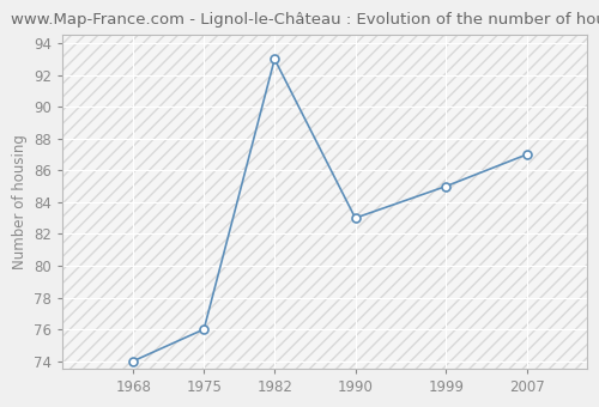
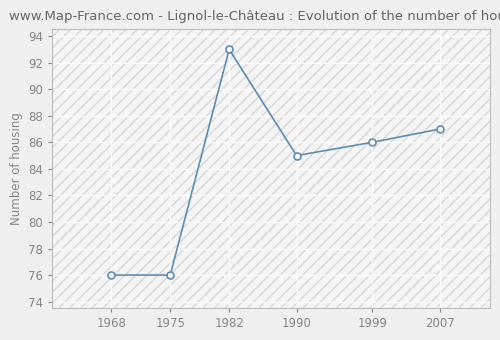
1968: 74 -> 76
1990: 83 -> 85
1999: 85 -> 86
